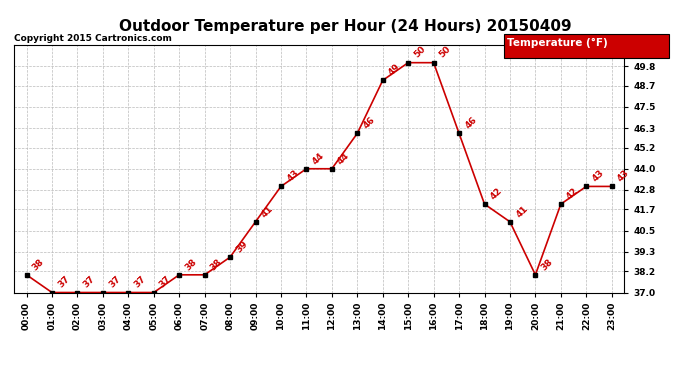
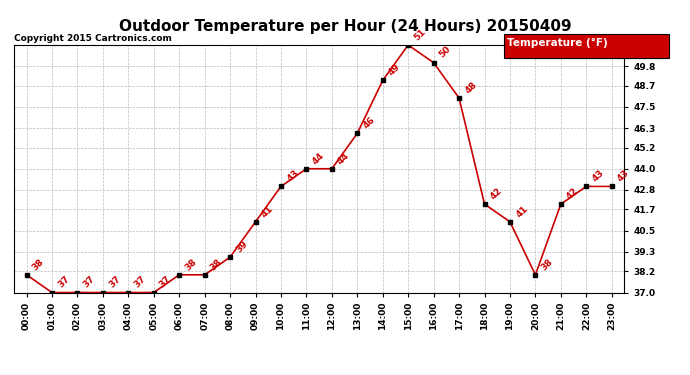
15:00: 50 -> 51
17:00: 46 -> 48
